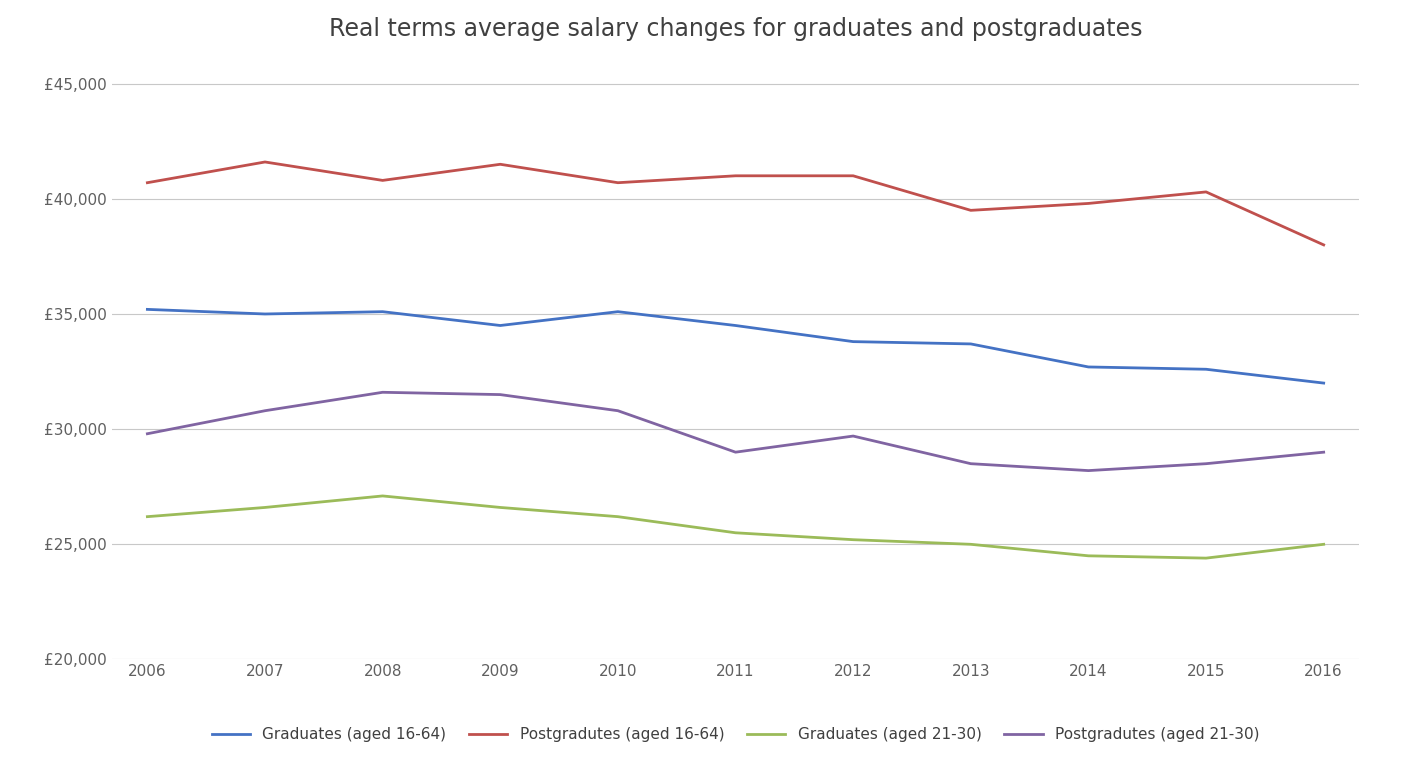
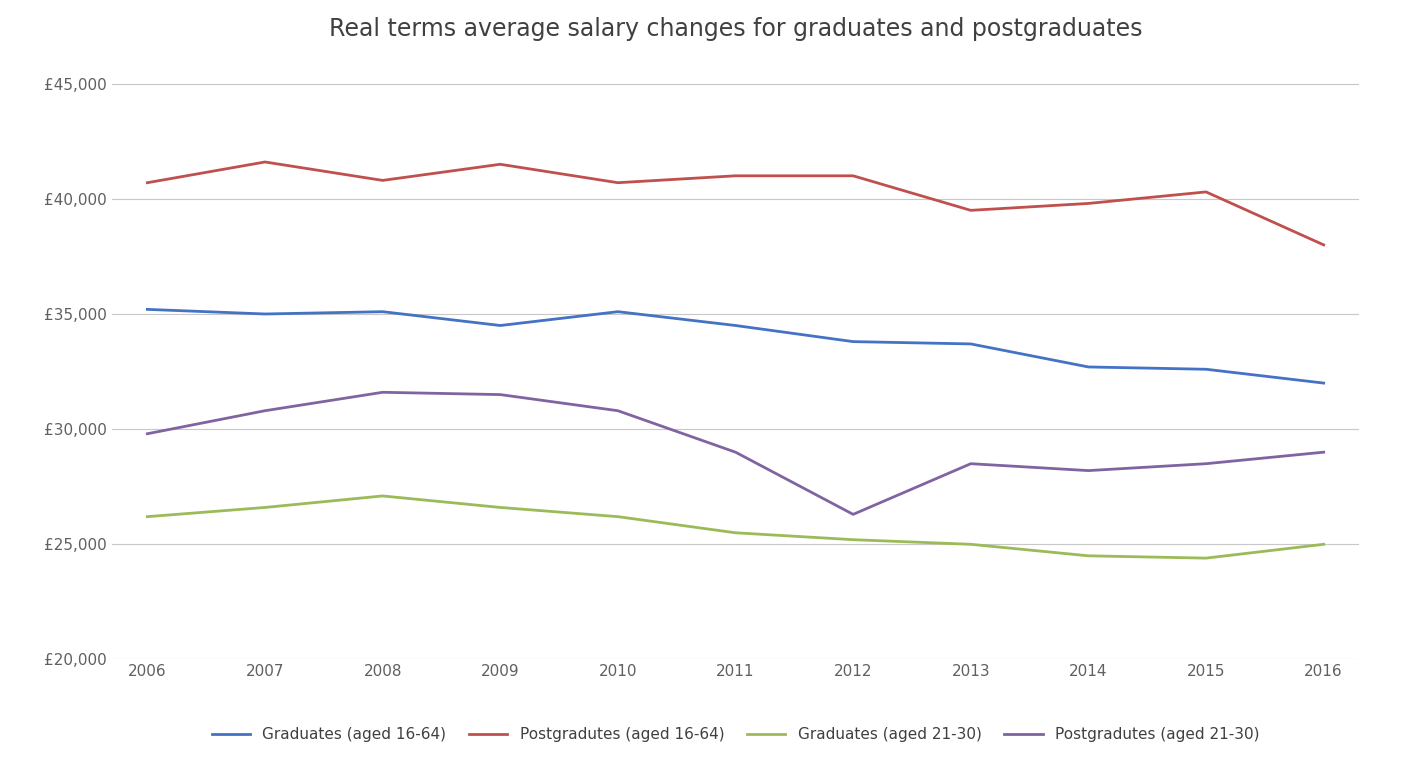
Postgradutes (aged 21-30)/2012: £29,700 -> £26,300
